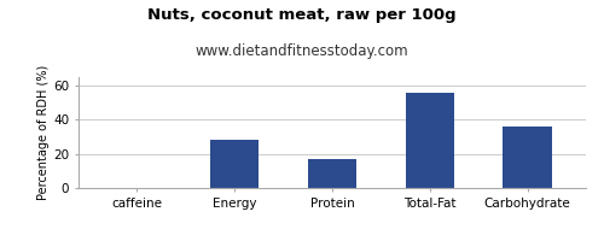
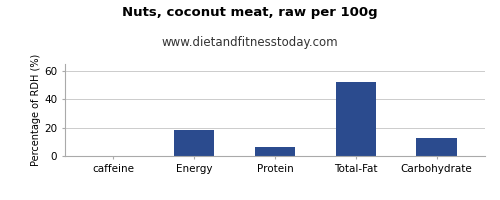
Energy: 28 -> 18
Protein: 17 -> 6
Total-Fat: 56 -> 52
Carbohydrate: 36 -> 12
